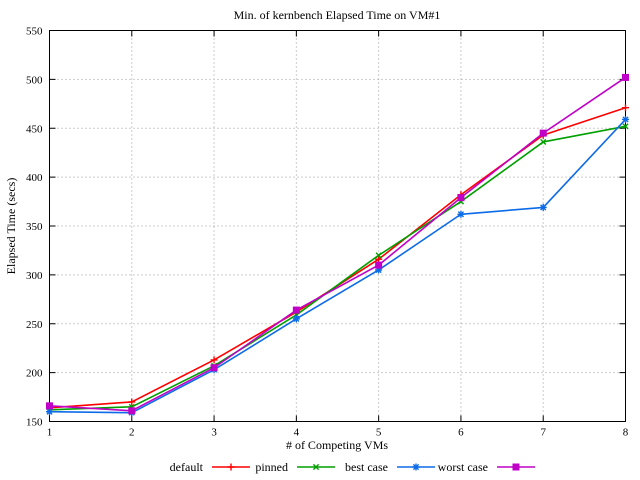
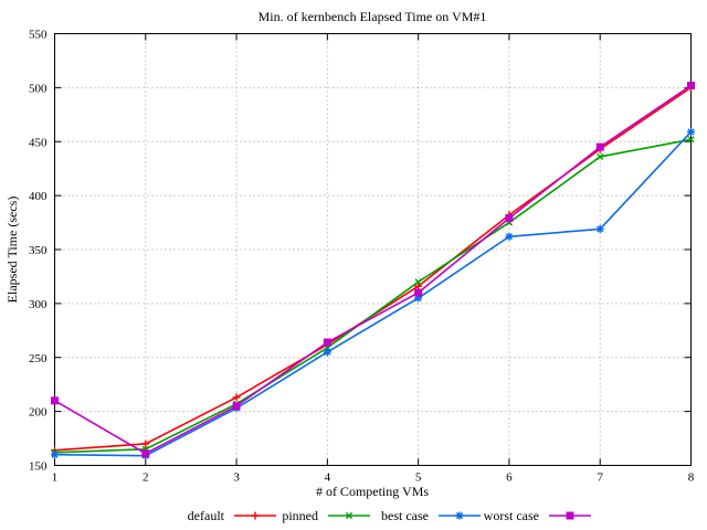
worst case/1: 170 -> 210
default/8: 470 -> 500
